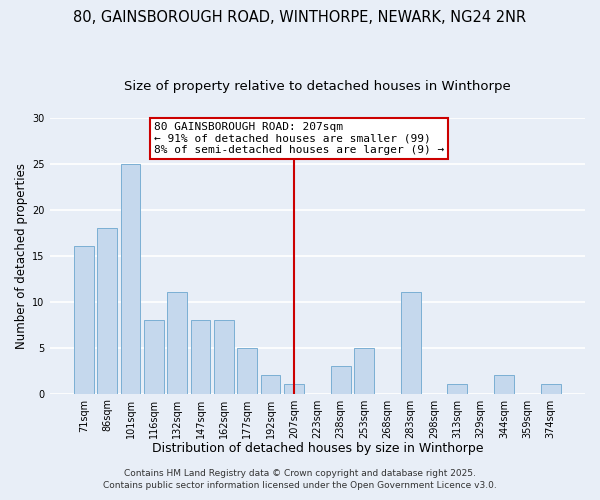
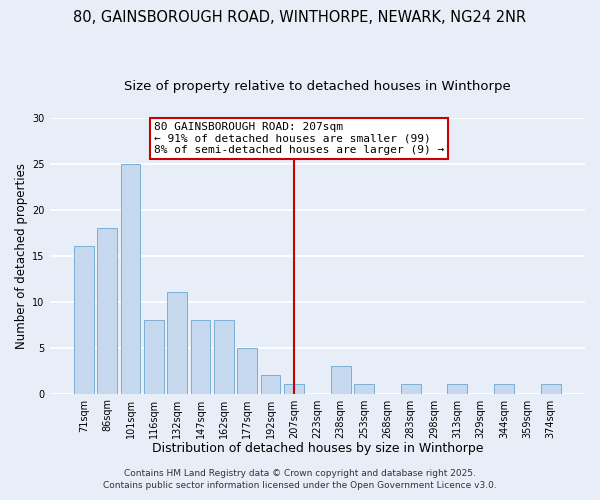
253sqm: 5 -> 1
283sqm: 11 -> 1
344sqm: 2 -> 1
